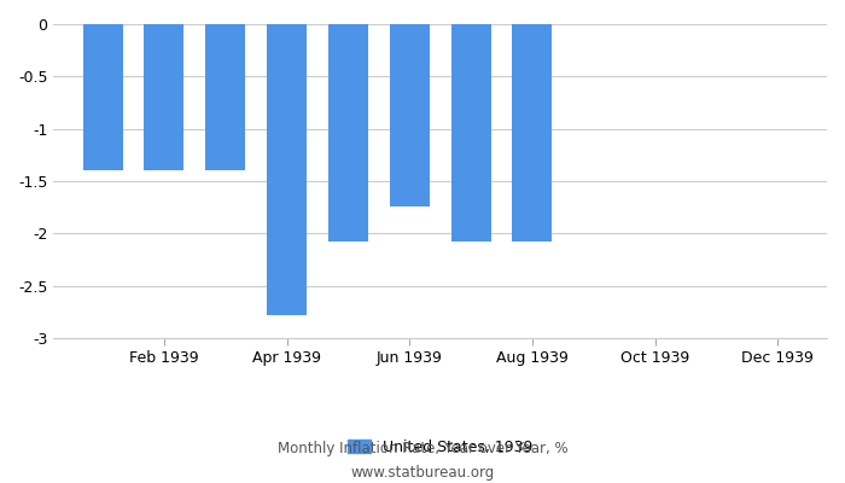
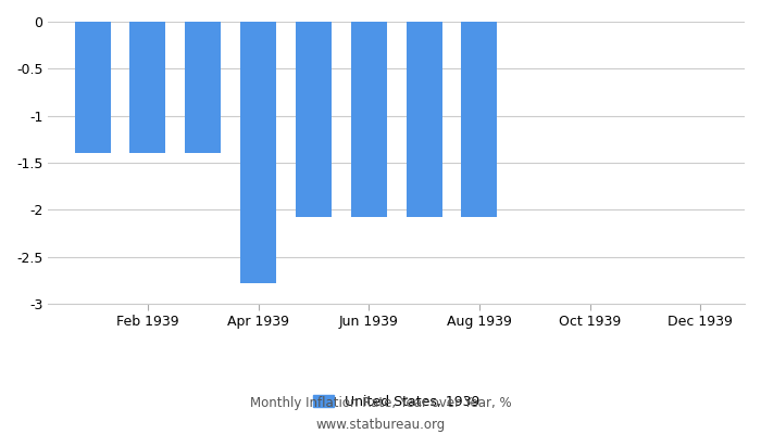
Jun 1939: -1.74 -> -2.08
